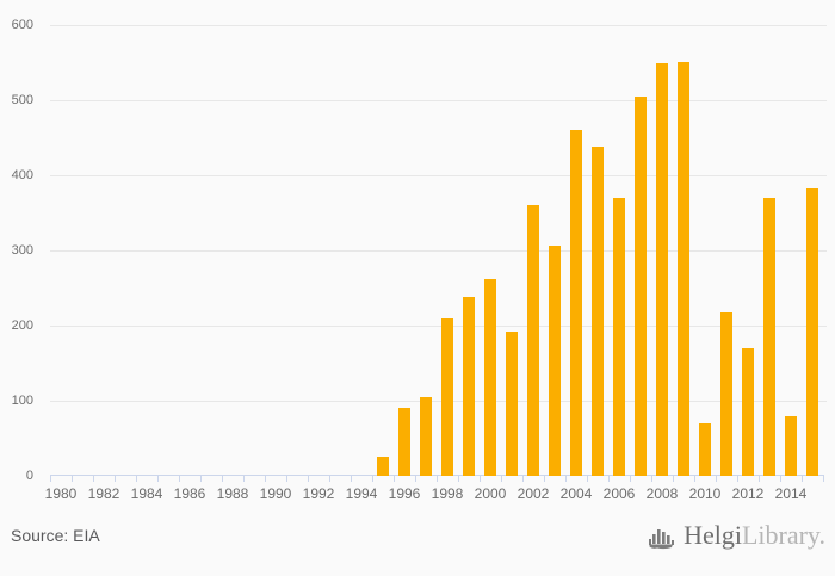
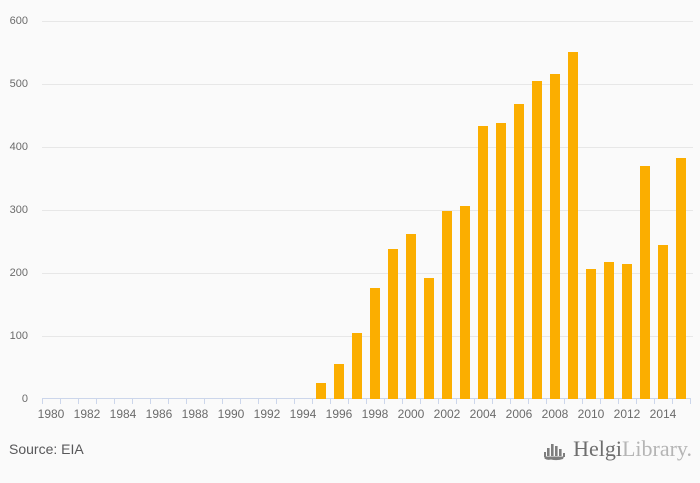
1996: 90 -> 60
1998: 210 -> 180
2002: 360 -> 300
2004: 460 -> 430
2006: 370 -> 470
2008: 550 -> 520
2010: 70 -> 210
2012: 170 -> 220
2014: 80 -> 240
